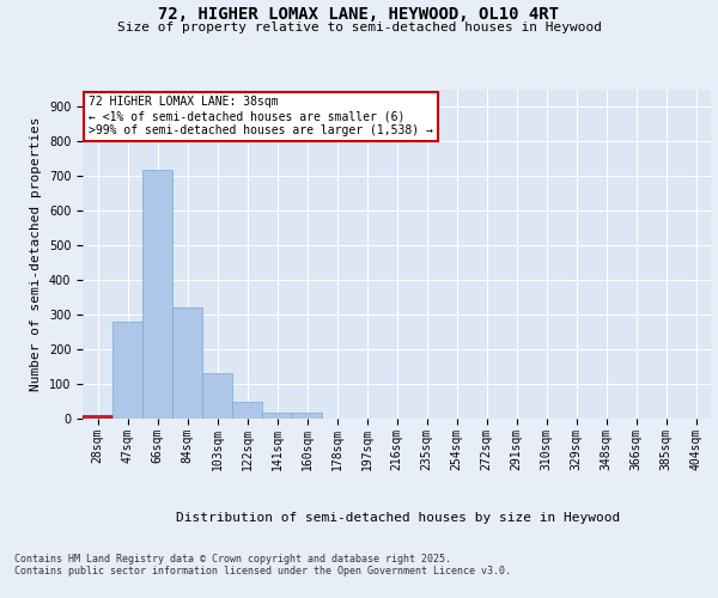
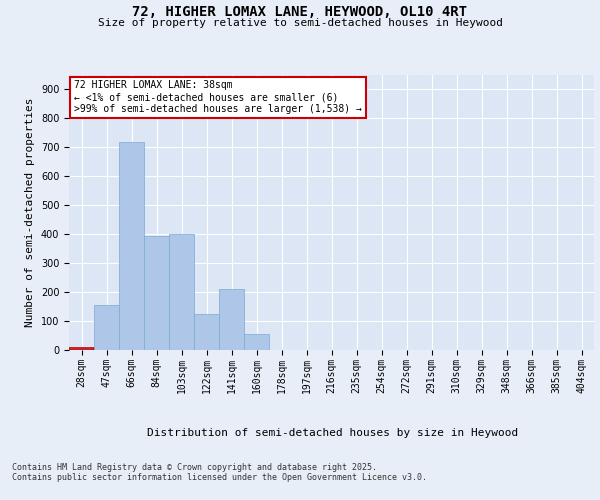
47sqm: 281 -> 155
84sqm: 323 -> 395
103sqm: 130 -> 400
122sqm: 47 -> 125
141sqm: 19 -> 210
160sqm: 19 -> 55
